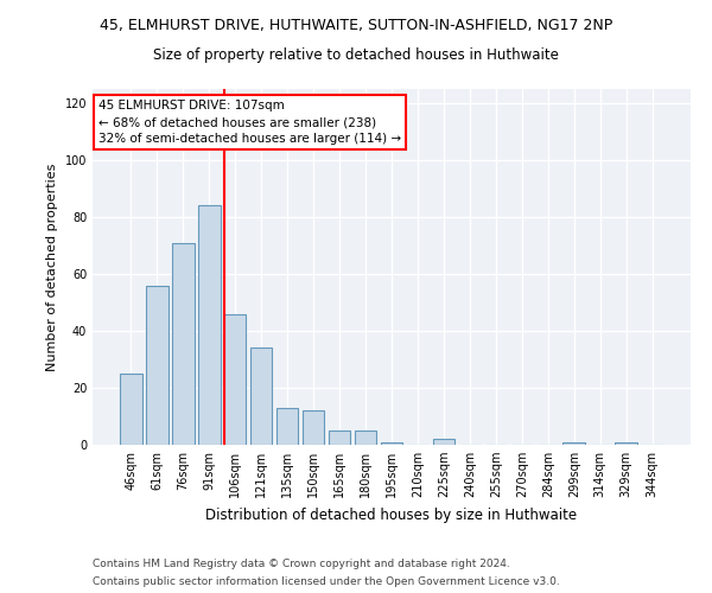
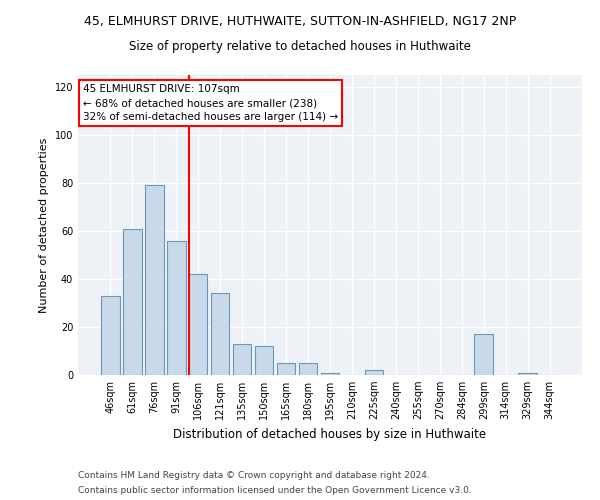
46sqm: 25 -> 33
61sqm: 56 -> 61
76sqm: 71 -> 79
91sqm: 84 -> 56
106sqm: 46 -> 42
299sqm: 1 -> 17
